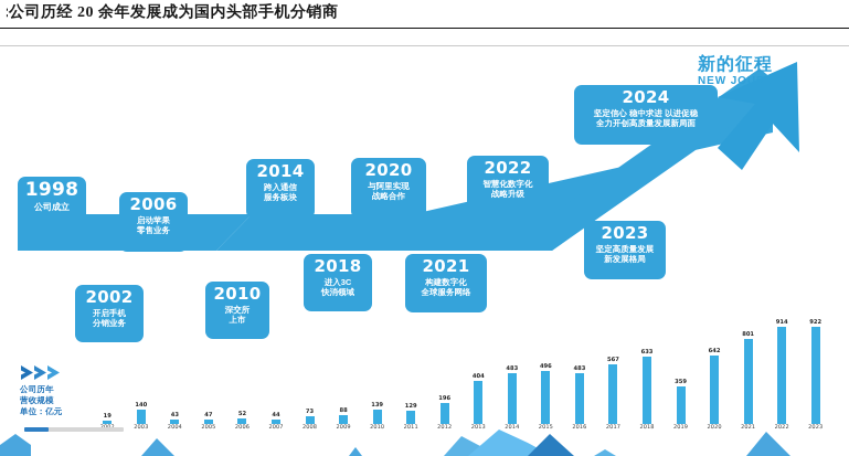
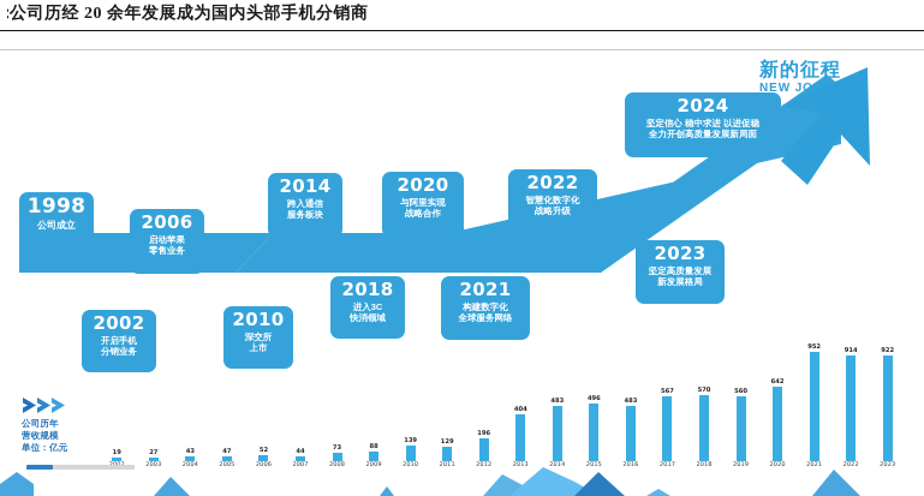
2003: 140 -> 27
2018: 633 -> 570
2019: 359 -> 560
2021: 801 -> 952
